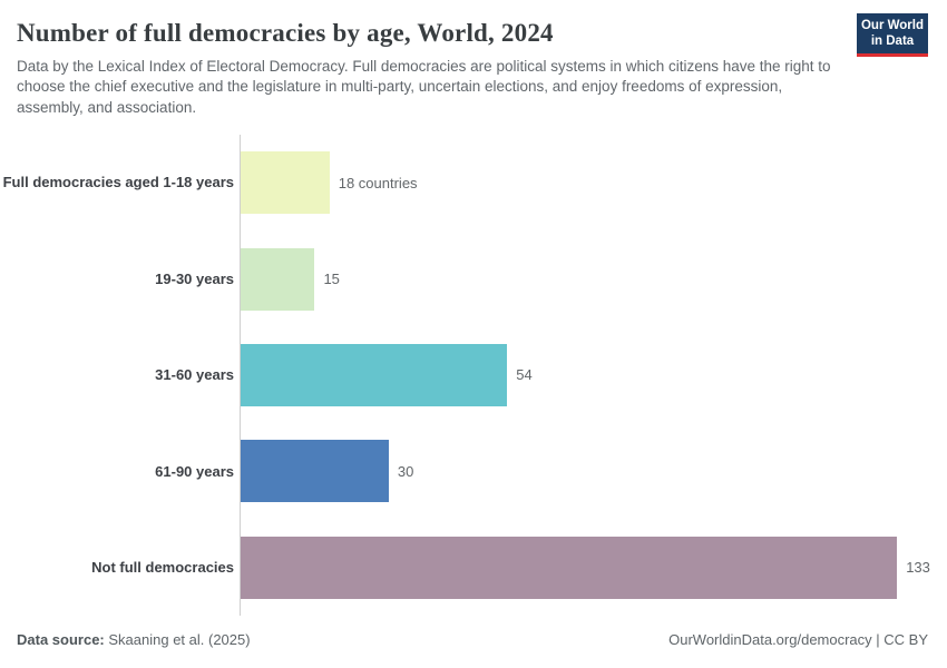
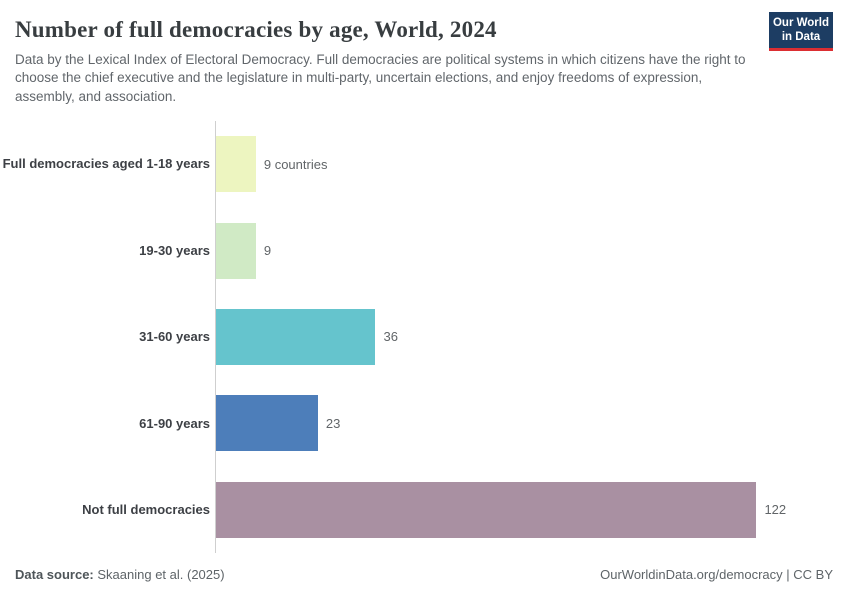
Full democracies aged 1-18 years: 18 -> 9
19-30 years: 15 -> 9
31-60 years: 54 -> 36
61-90 years: 30 -> 23
Not full democracies: 133 -> 122
